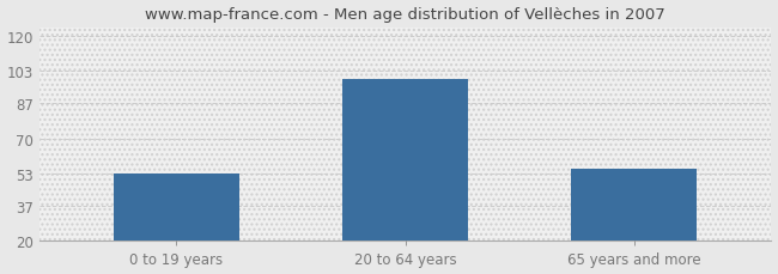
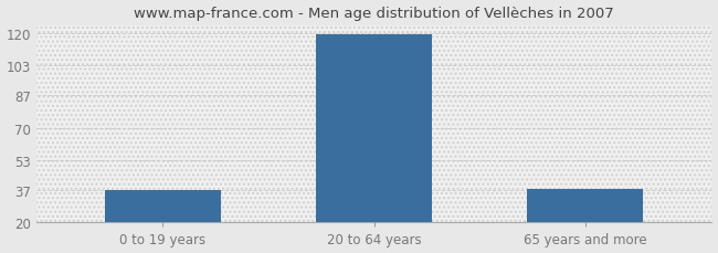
0 to 19 years: 53 -> 37
20 to 64 years: 99 -> 119
65 years and more: 55 -> 38
